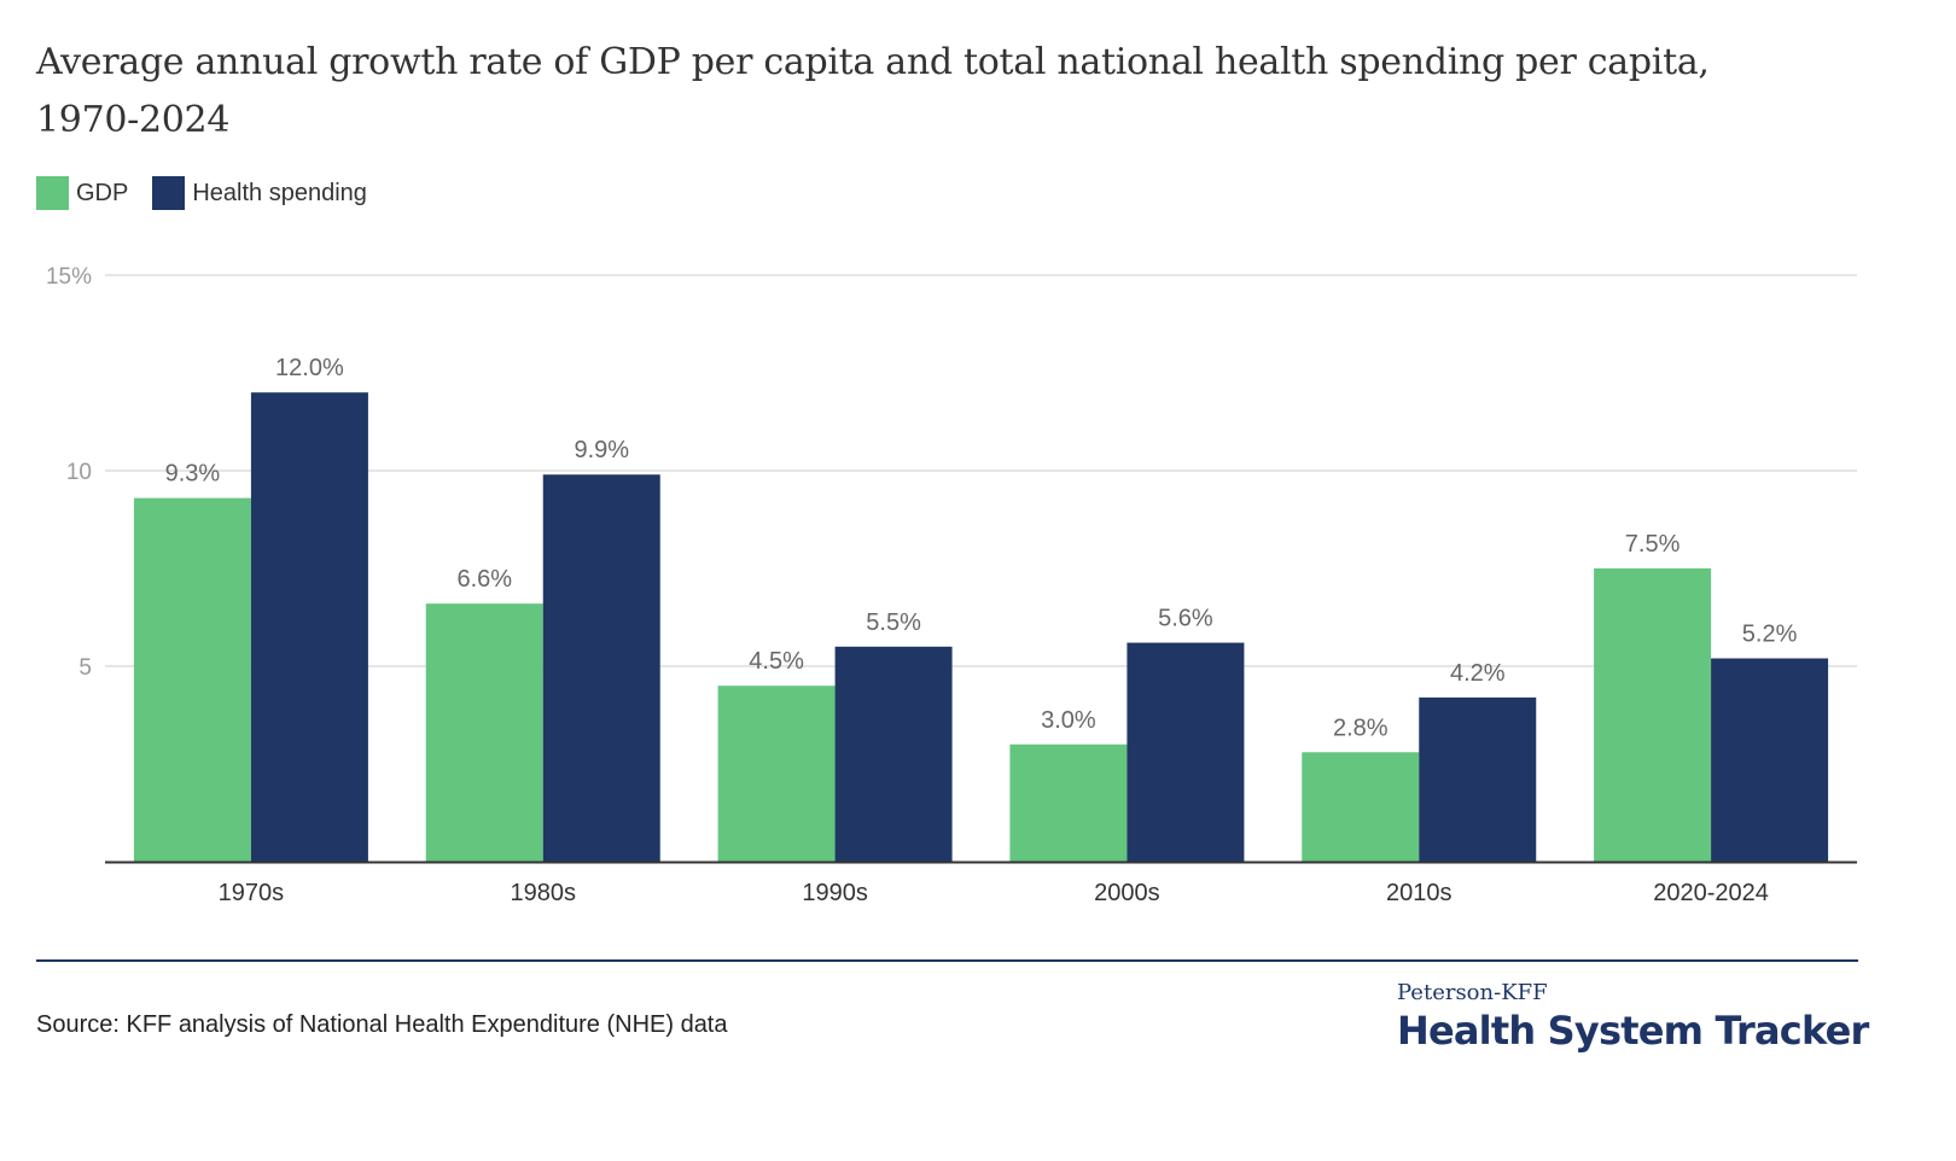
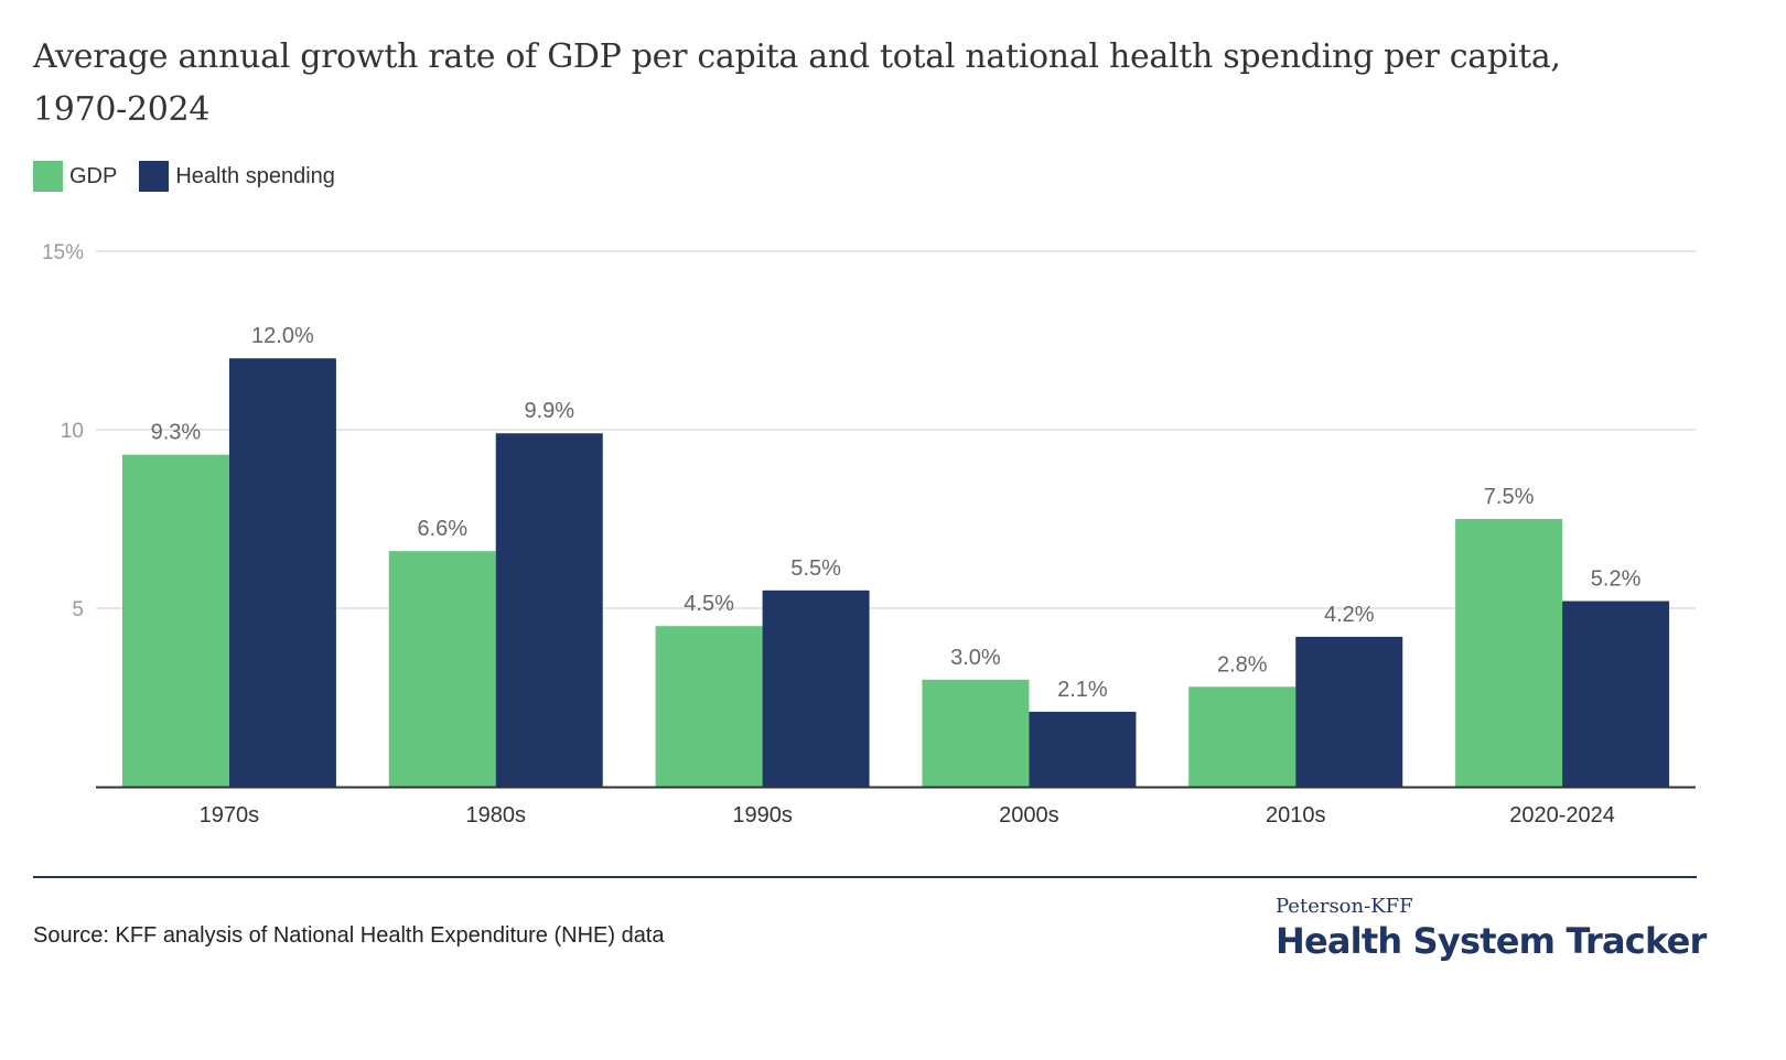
Health spending/2000s: 5.6% -> 2.1%
